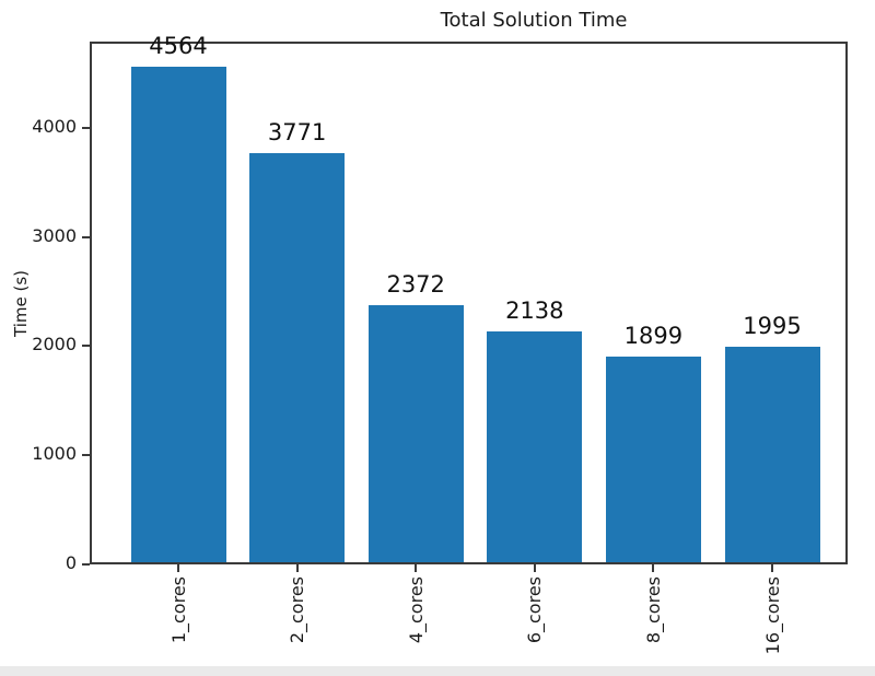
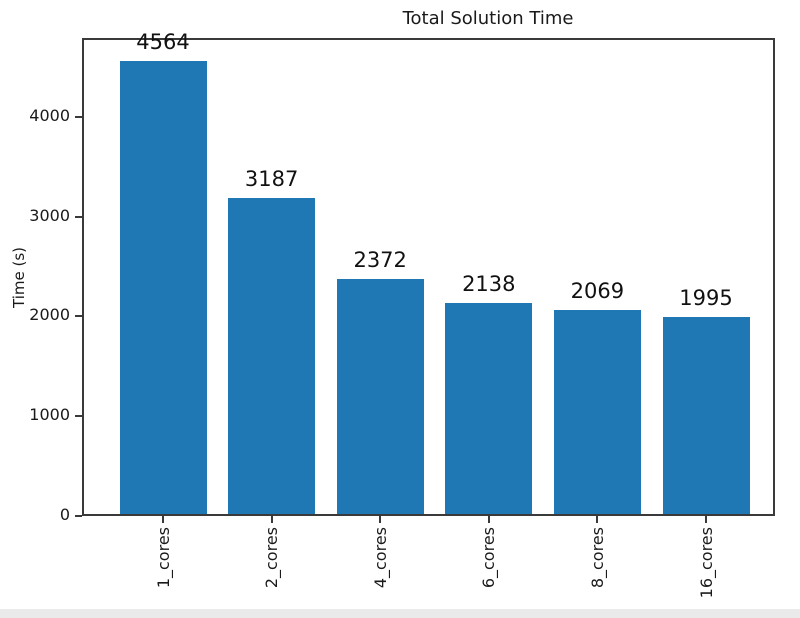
2_cores: 3771 -> 3187
8_cores: 1899 -> 2069
